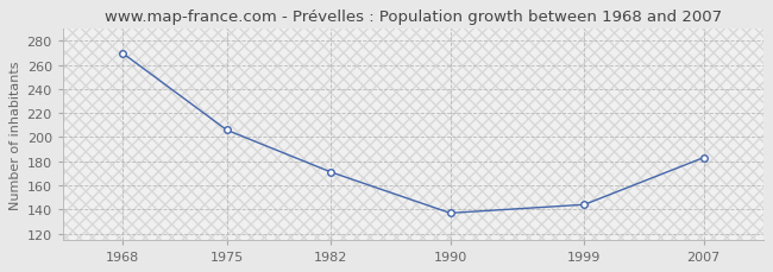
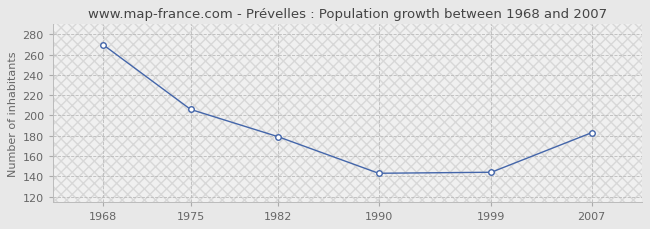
1982: 171 -> 179
1990: 137 -> 143
